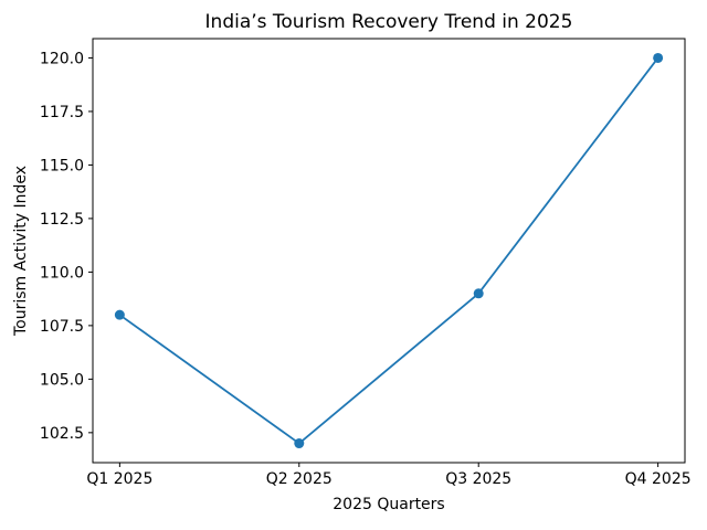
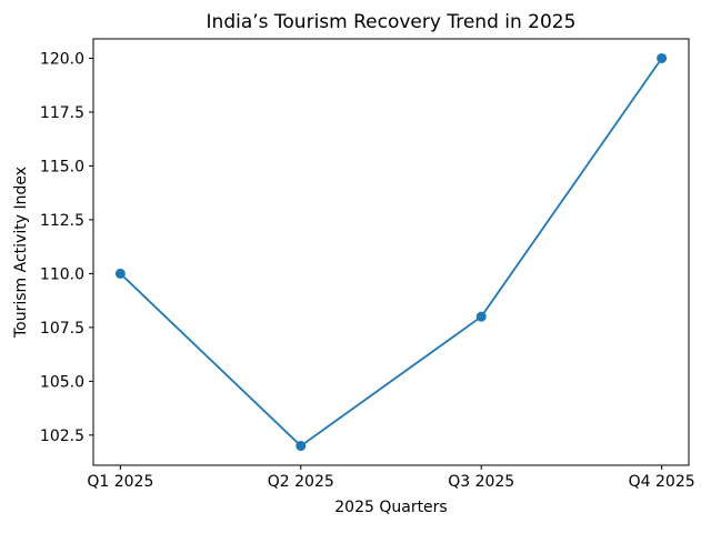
Q1 2025: 108 -> 110
Q3 2025: 109 -> 108
